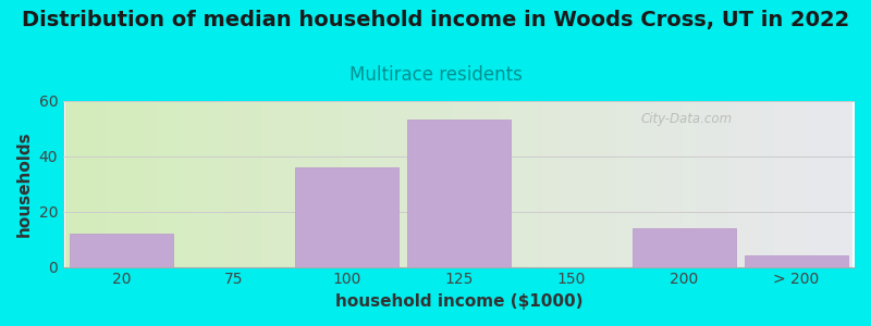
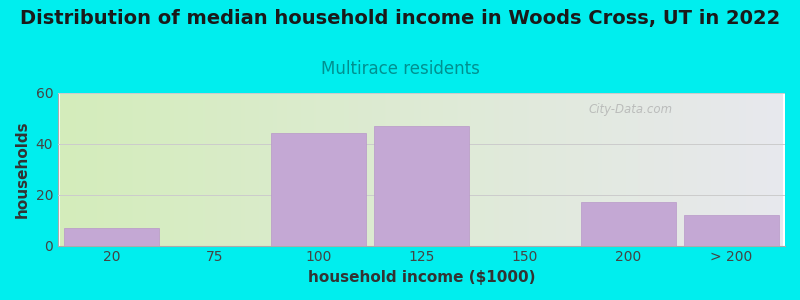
20: 12 -> 7
100: 36 -> 44
125: 53 -> 47
200: 14 -> 17
> 200: 4 -> 12
